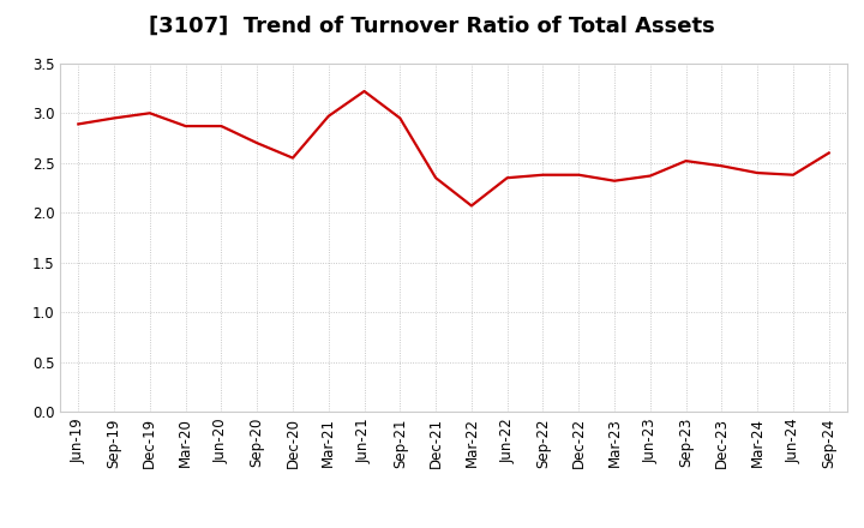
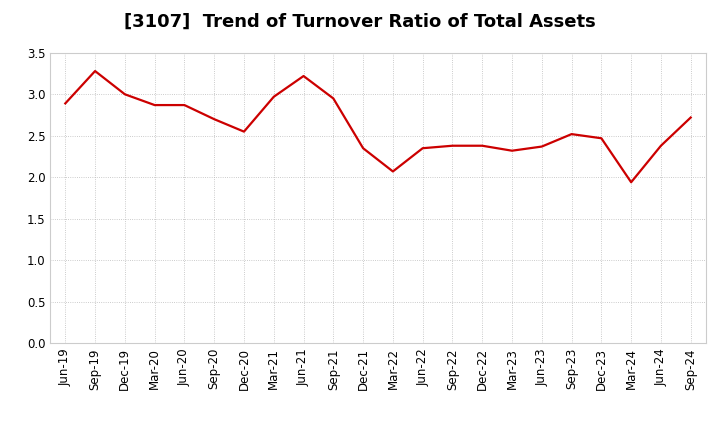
Sep-19: 2.95 -> 3.28
Mar-24: 2.40 -> 1.94
Sep-24: 2.60 -> 2.72
